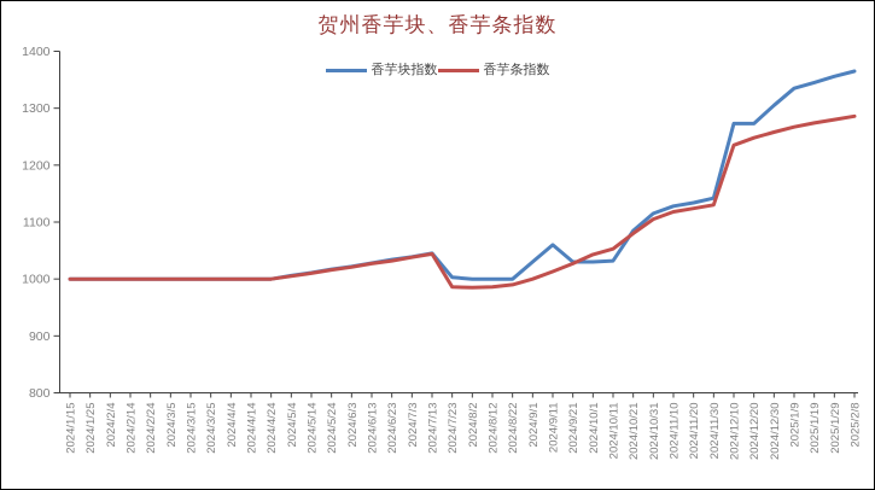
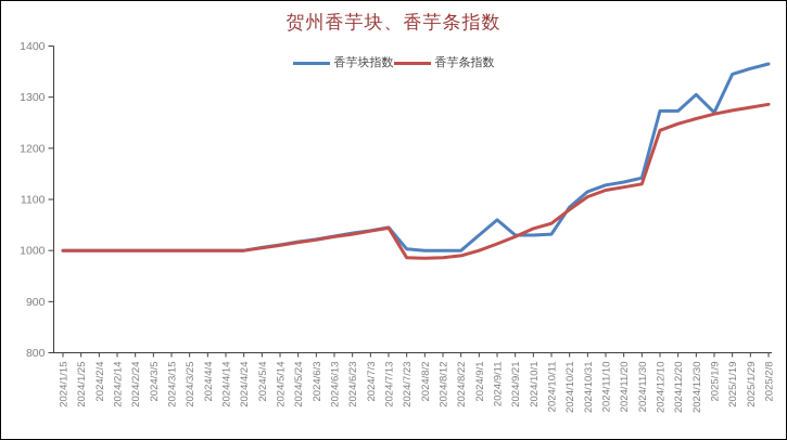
香芋块指数/2025/1/9: 1340 -> 1270
